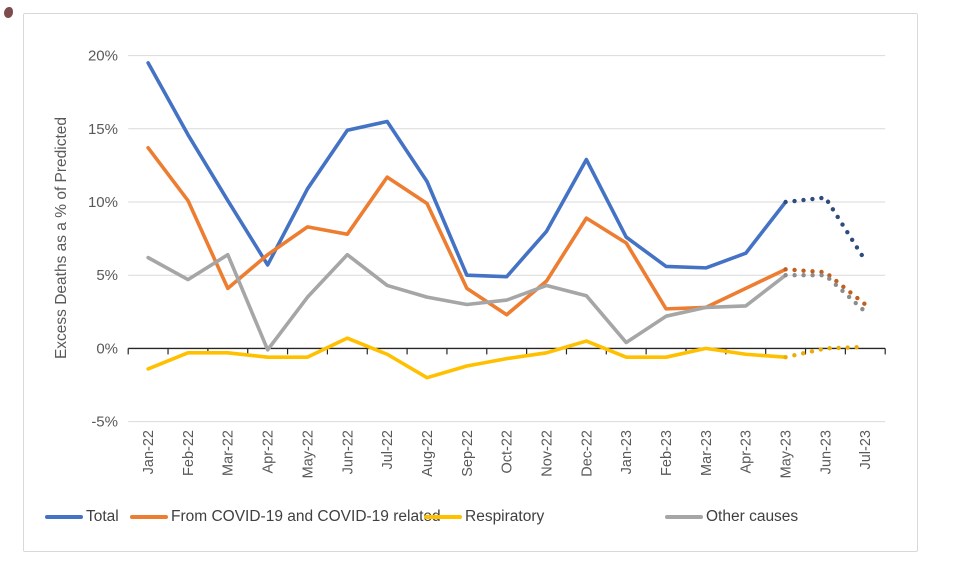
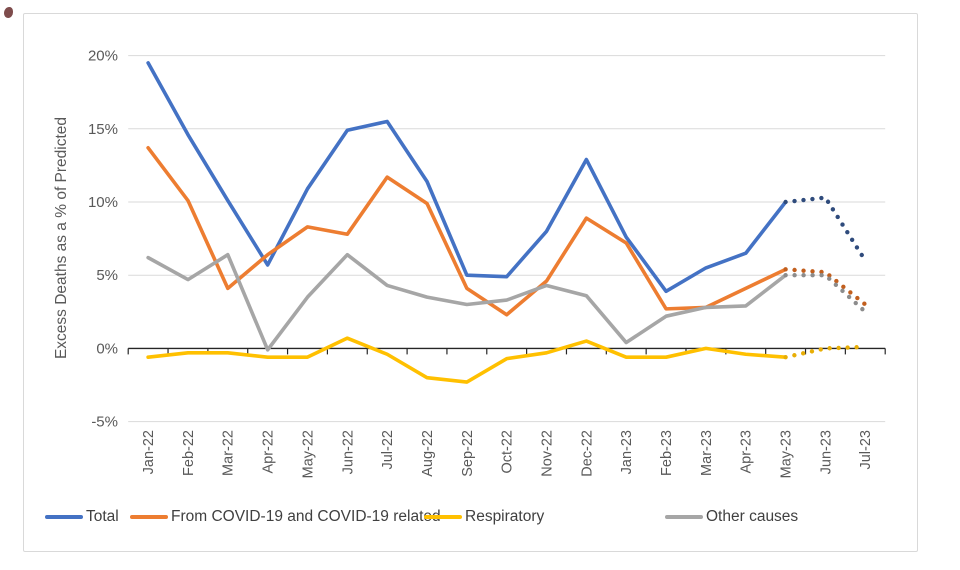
Respiratory/Jan-22: -1.4% -> -0.6%
Respiratory/Sep-22: -1.2% -> -2.3%
Total/Feb-23: 5.6% -> 3.9%
